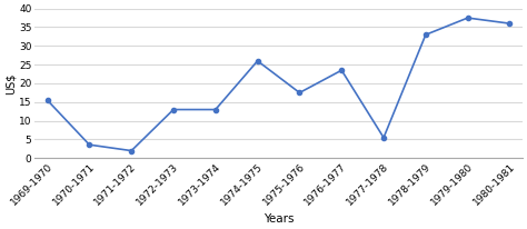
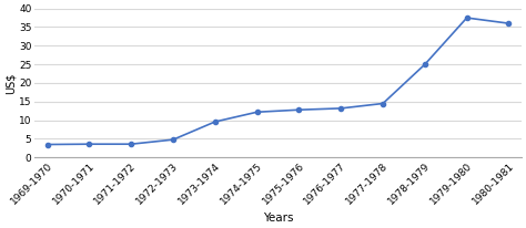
1969-1970: 15.5 -> 3.5
1971-1972: 2.0 -> 3.6
1972-1973: 13.0 -> 4.8
1973-1974: 13.0 -> 9.6
1974-1975: 26.0 -> 12.2
1975-1976: 17.5 -> 12.8
1976-1977: 23.5 -> 13.2
1977-1978: 5.5 -> 14.5
1978-1979: 33.0 -> 25.0
